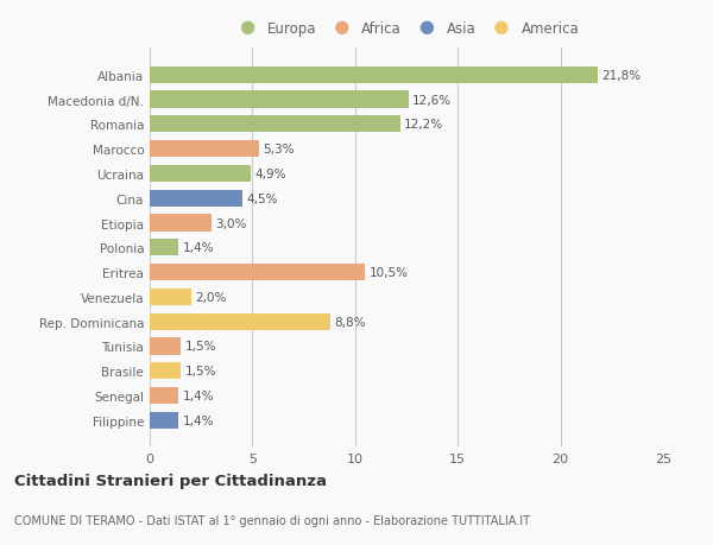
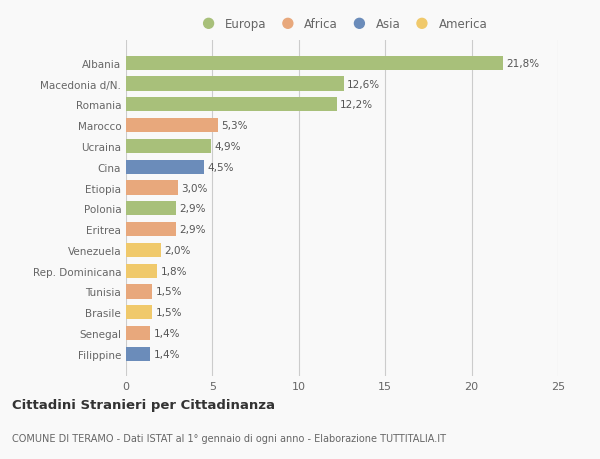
Polonia: 1,4% -> 2,9%
Eritrea: 10,5% -> 2,9%
Rep. Dominicana: 8,8% -> 1,8%
